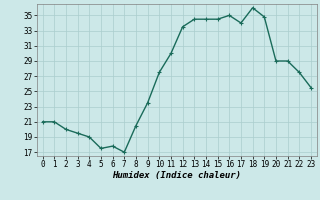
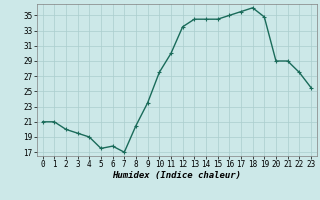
17: 34.0 -> 35.5
